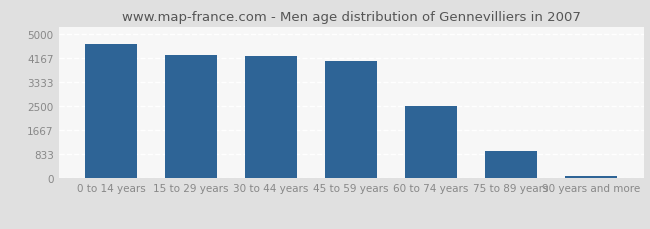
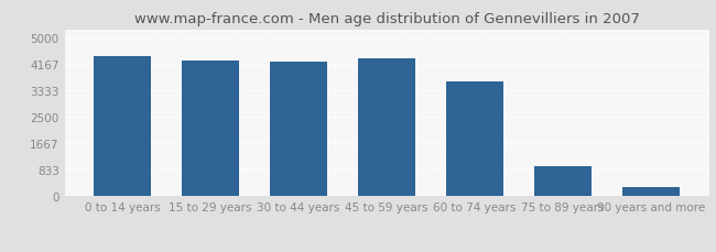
0 to 14 years: 4650 -> 4400
45 to 59 years: 4050 -> 4350
60 to 74 years: 2520 -> 3600
90 years and more: 90 -> 300
